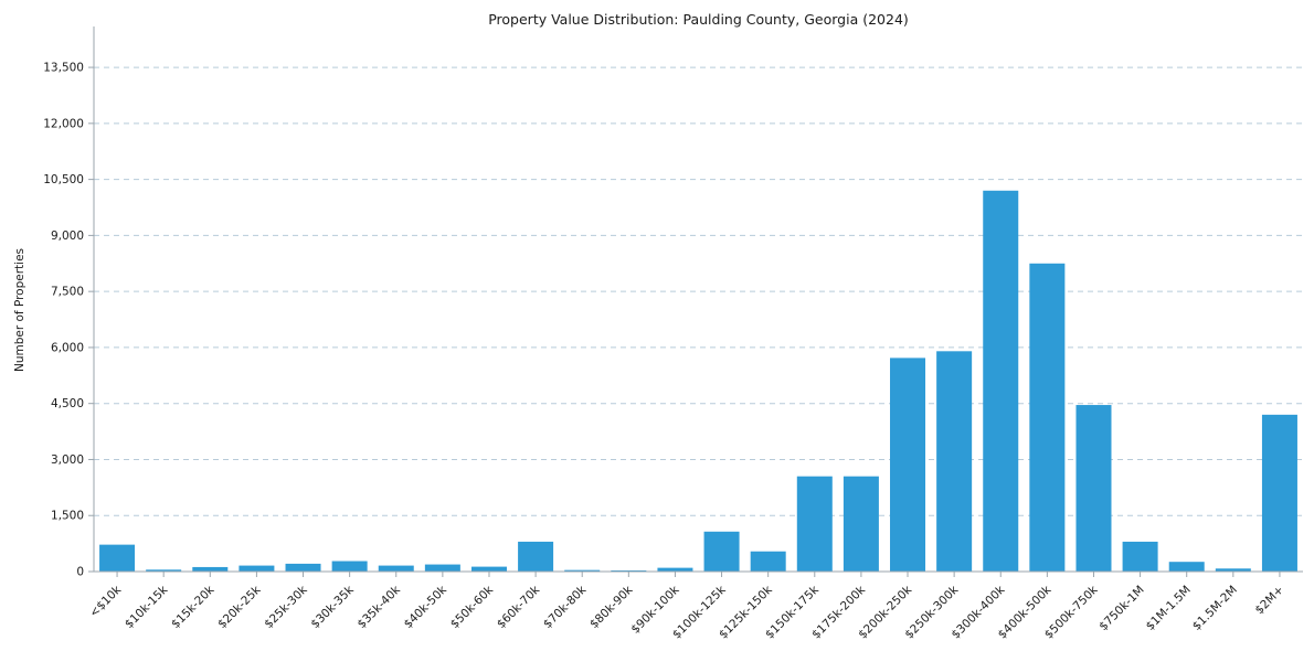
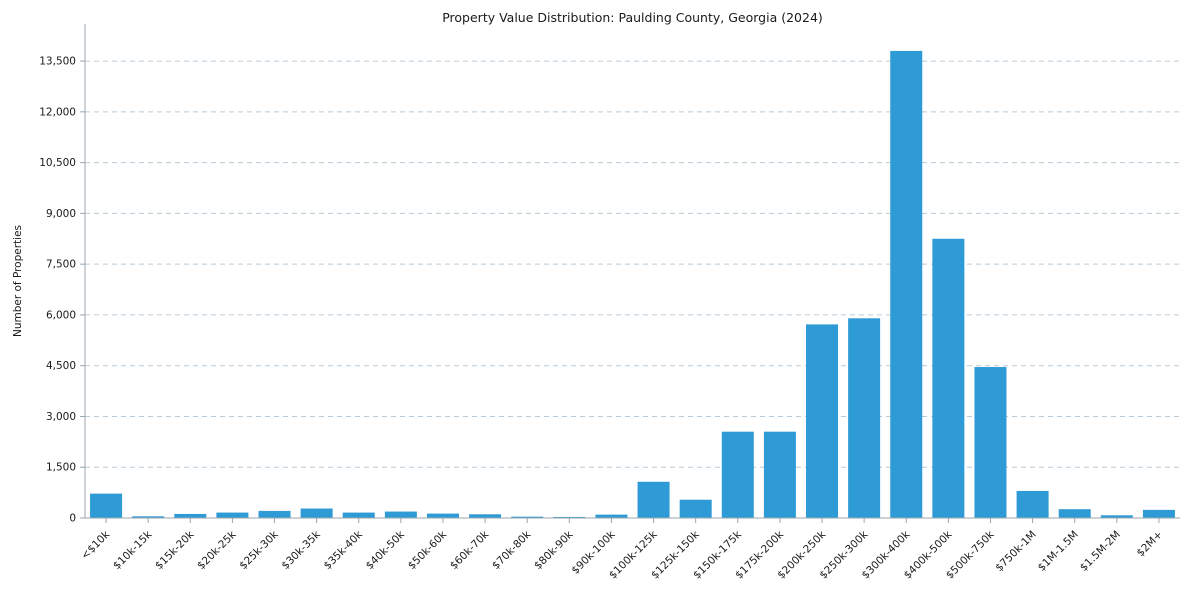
$60k-70k: 800 -> 100
$300k-400k: 10200 -> 13800
$2M+: 4200 -> 200
